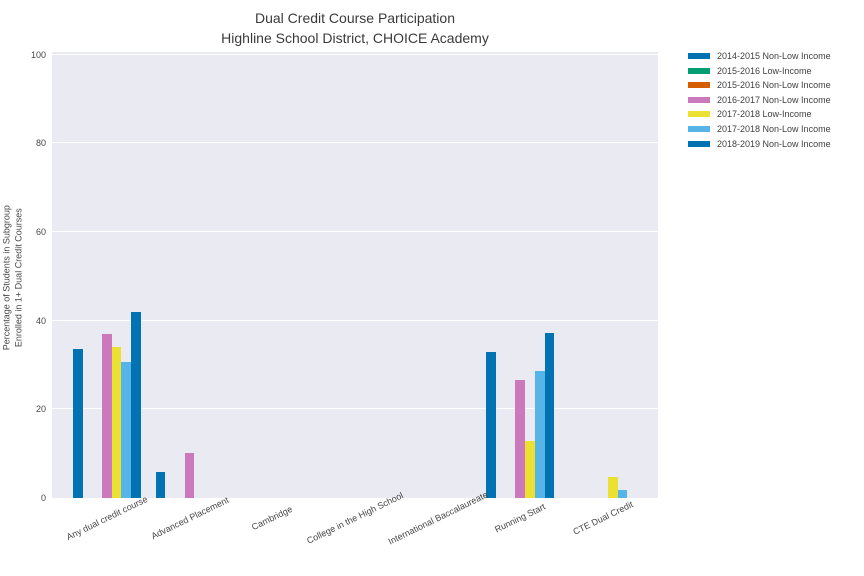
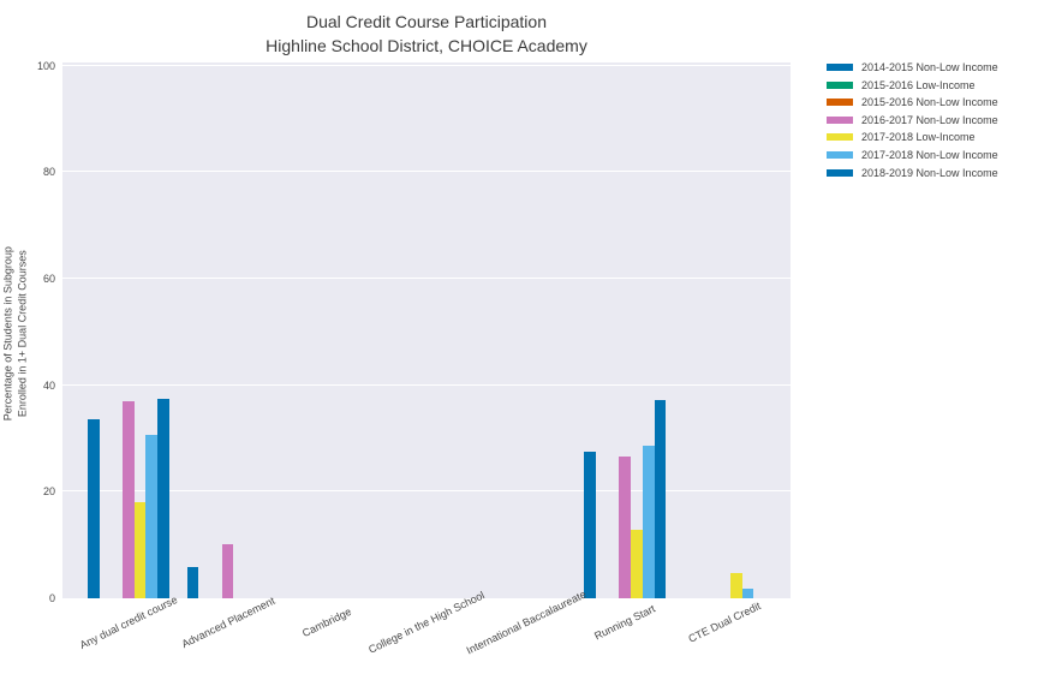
2017-2018 Low-Income/Any dual credit course: 34 -> 18
2018-2019 Non-Low Income/Any dual credit course: 42 -> 37
2014-2015 Non-Low Income/Running Start: 33 -> 28
